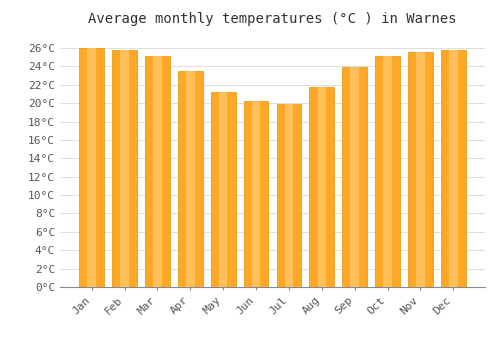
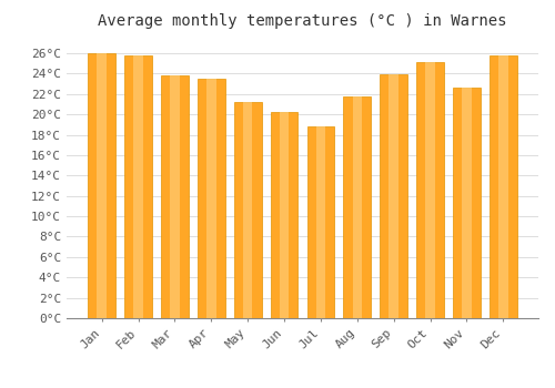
Mar: 25.1°C -> 23.8°C
Jul: 19.9°C -> 18.8°C
Nov: 25.6°C -> 22.6°C
